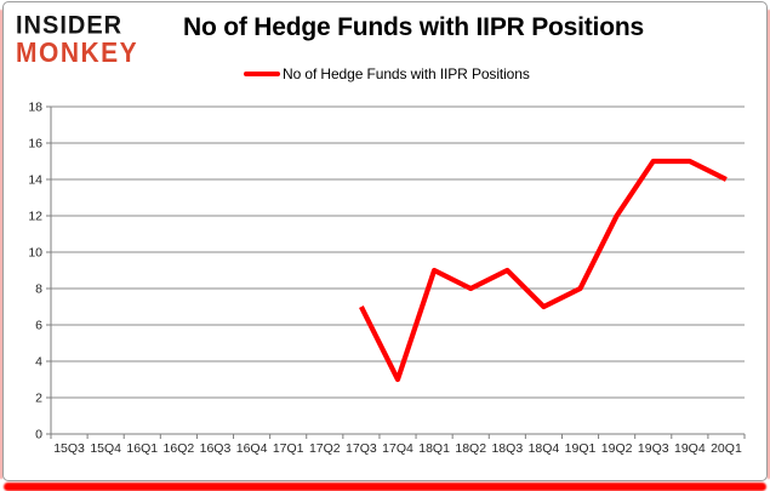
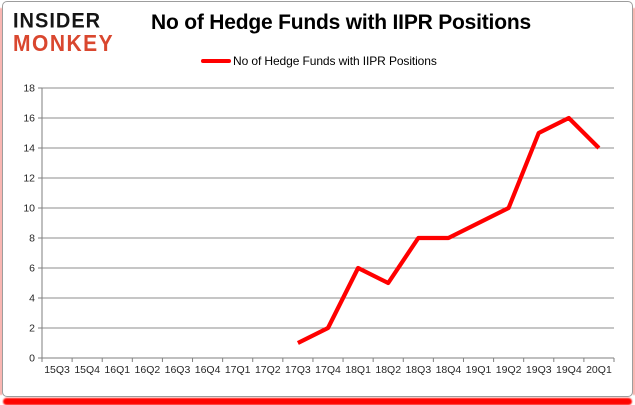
17Q3: 7 -> 1
17Q4: 3 -> 2
18Q1: 9 -> 6
18Q2: 8 -> 5
18Q3: 9 -> 8
18Q4: 7 -> 8
19Q1: 8 -> 9
19Q2: 12 -> 10
19Q4: 15 -> 16
